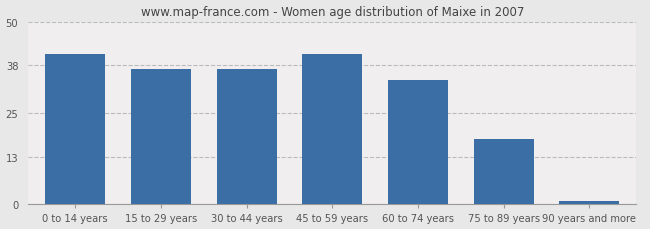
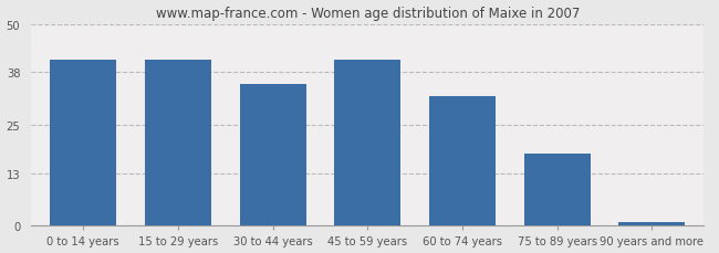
15 to 29 years: 37 -> 41
30 to 44 years: 37 -> 35
60 to 74 years: 34 -> 32
